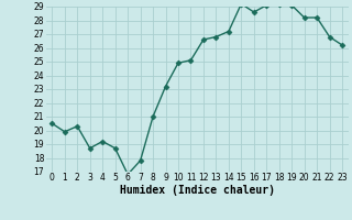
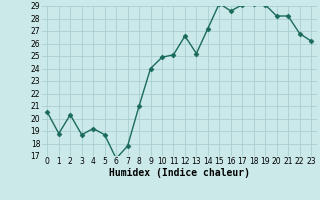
1: 19.9 -> 18.8
9: 23.2 -> 24.0
13: 26.8 -> 25.2
